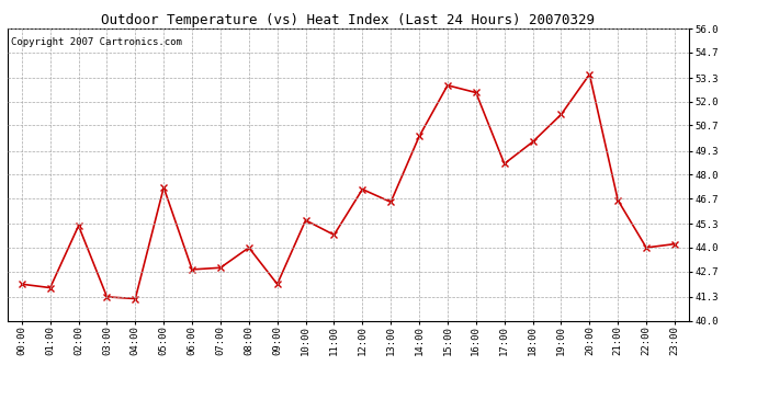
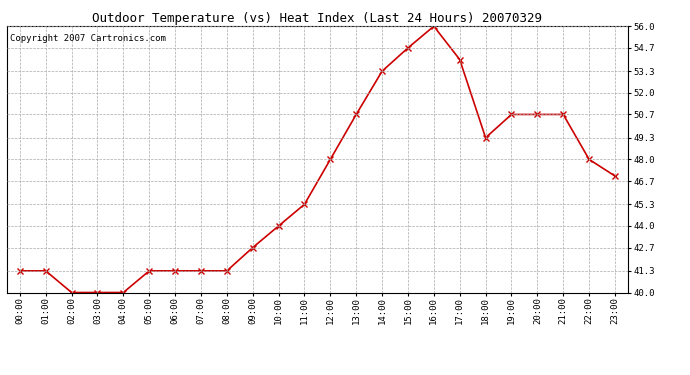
00:00: 42.0 -> 41.3
01:00: 41.8 -> 41.3
02:00: 45.2 -> 40.0
03:00: 41.3 -> 40.0
04:00: 41.2 -> 40.0
05:00: 47.3 -> 41.3
06:00: 42.8 -> 41.3
07:00: 42.9 -> 41.3
08:00: 44.0 -> 41.3
09:00: 42.0 -> 42.7
10:00: 45.5 -> 44.0
11:00: 44.7 -> 45.3
12:00: 47.2 -> 48.0
13:00: 46.5 -> 50.7
14:00: 50.1 -> 53.3
15:00: 52.9 -> 54.7
16:00: 52.5 -> 56.0
17:00: 48.6 -> 54.0
18:00: 49.8 -> 49.3
19:00: 51.3 -> 50.7
20:00: 53.5 -> 50.7
21:00: 46.6 -> 50.7
22:00: 44.0 -> 48.0
23:00: 44.2 -> 47.0
